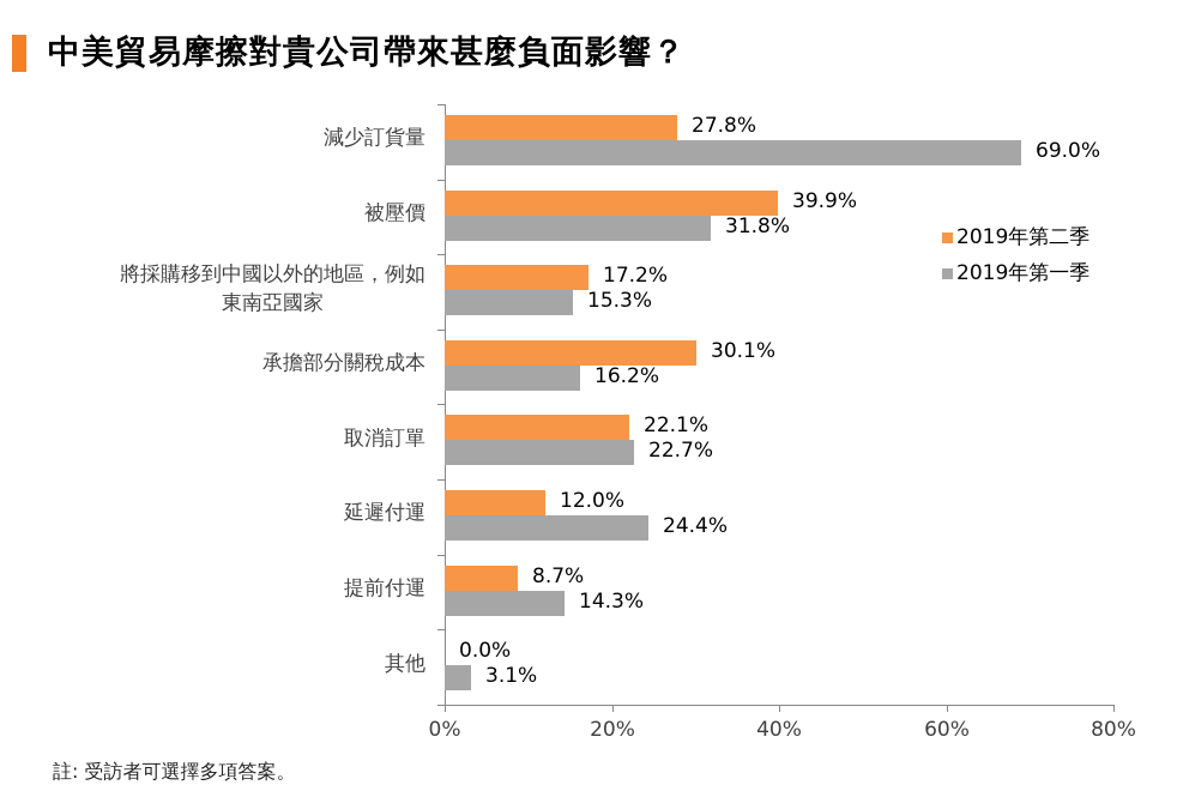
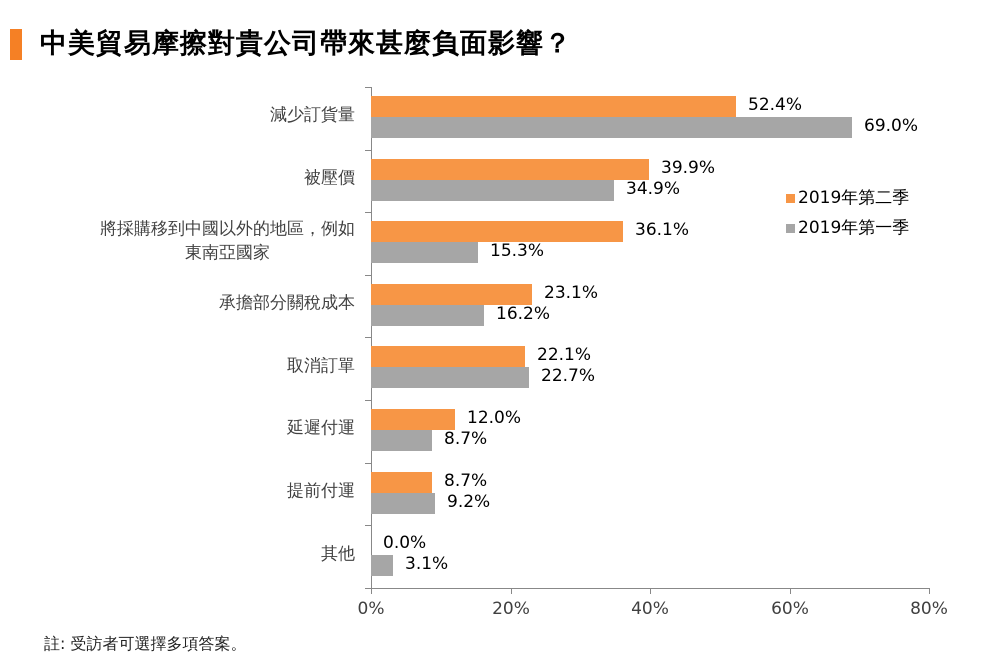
2019年第二季/減少訂貨量: 27.8% -> 52.4%
2019年第一季/被壓價: 31.8% -> 34.9%
2019年第二季/將採購移到中國以外的地區，例如東南亞國家: 17.2% -> 36.1%
2019年第二季/承擔部分關稅成本: 30.1% -> 23.1%
2019年第一季/延遲付運: 24.4% -> 8.7%
2019年第一季/提前付運: 14.3% -> 9.2%
